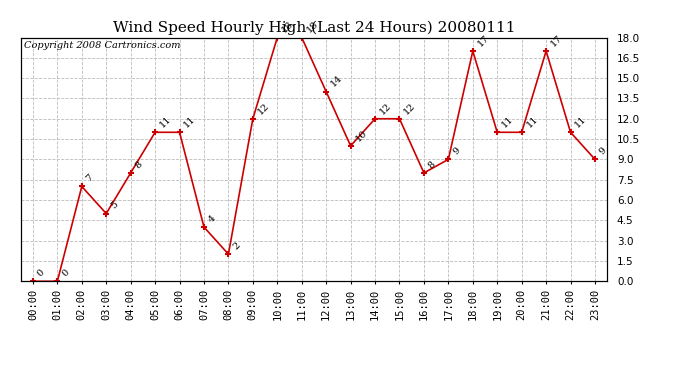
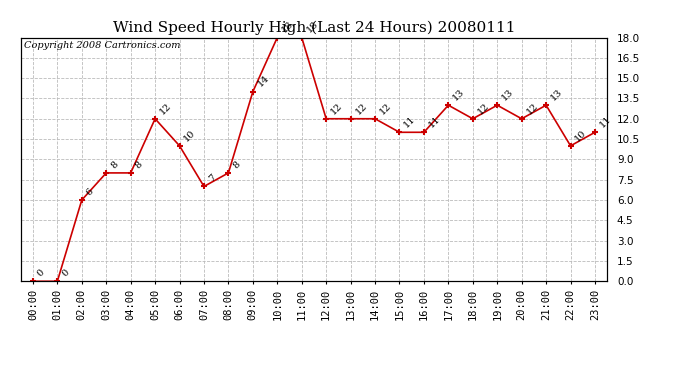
02:00: 7 -> 6
03:00: 5 -> 8
05:00: 11 -> 12
06:00: 11 -> 10
07:00: 4 -> 7
08:00: 2 -> 8
09:00: 12 -> 14
12:00: 14 -> 12
13:00: 10 -> 12
15:00: 12 -> 11
16:00: 8 -> 11
17:00: 9 -> 13
18:00: 17 -> 12
19:00: 11 -> 13
20:00: 11 -> 12
21:00: 17 -> 13
22:00: 11 -> 10
23:00: 9 -> 11
